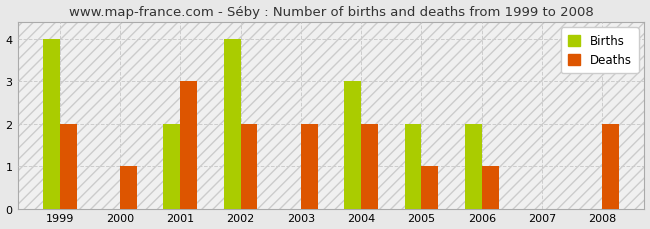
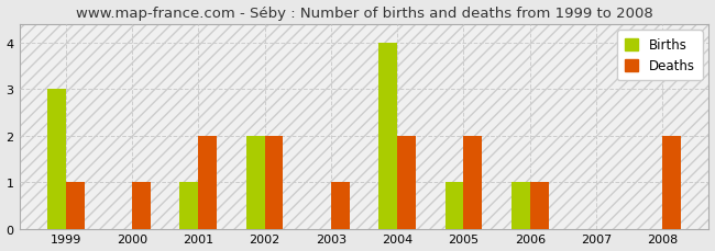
Births/1999: 4 -> 3
Deaths/1999: 2 -> 1
Births/2001: 2 -> 1
Deaths/2001: 3 -> 2
Births/2002: 4 -> 2
Deaths/2003: 2 -> 1
Births/2004: 3 -> 4
Births/2005: 2 -> 1
Deaths/2005: 1 -> 2
Births/2006: 2 -> 1
